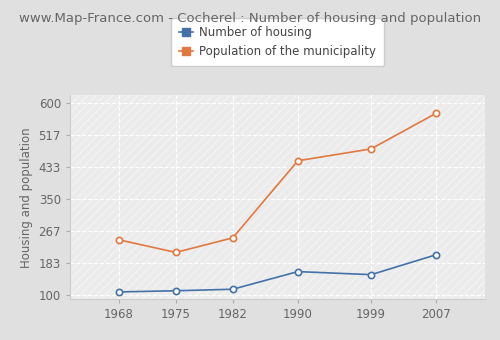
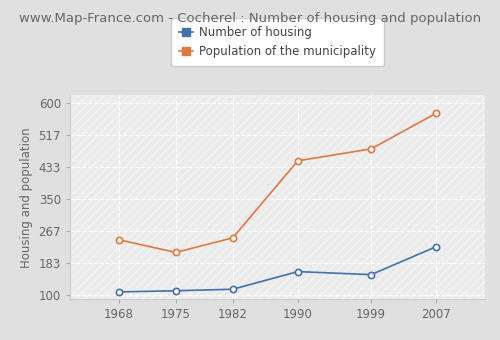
Number of housing/2007: 204 -> 225
